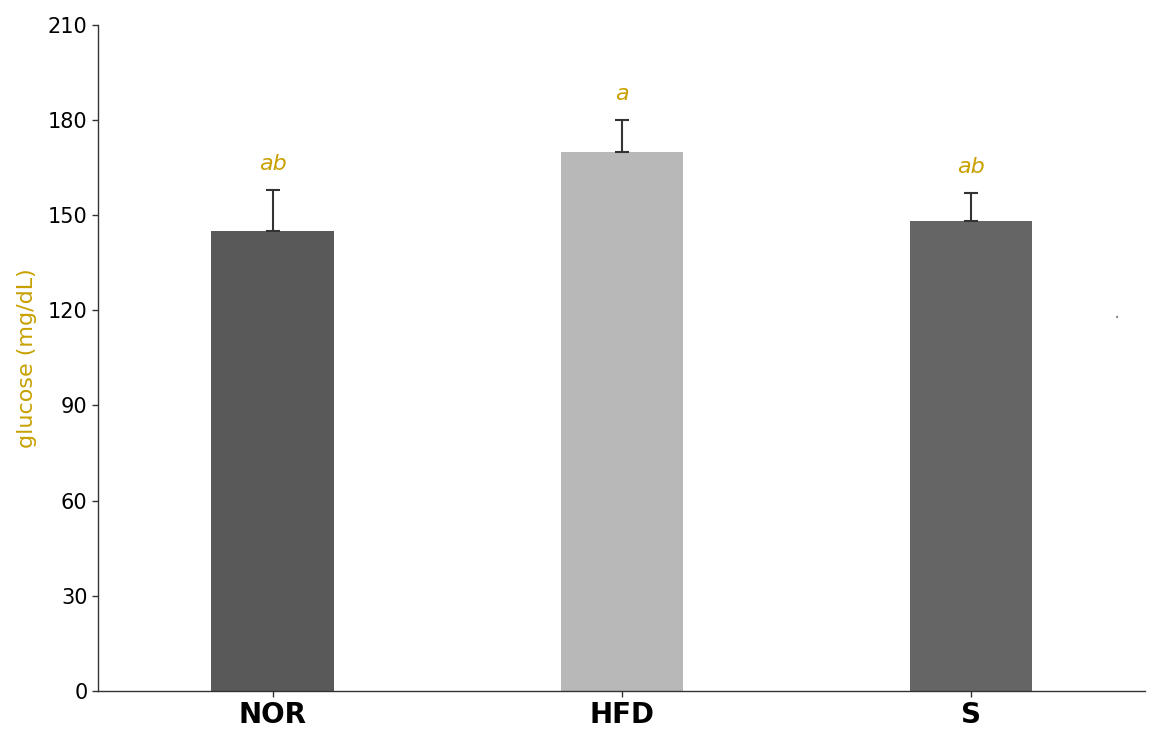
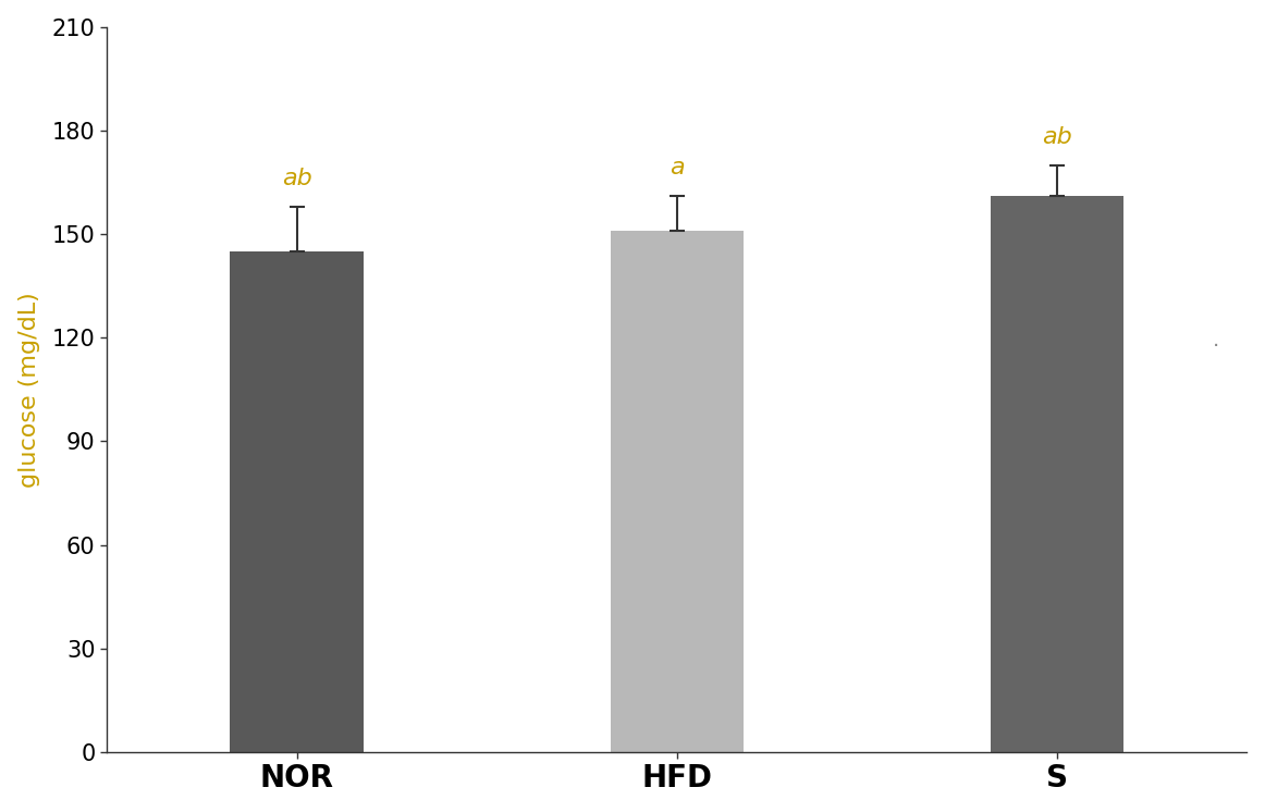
HFD: 170 -> 151
S: 148 -> 161
